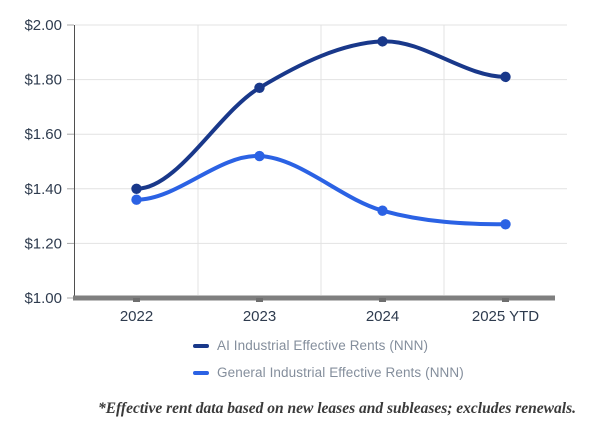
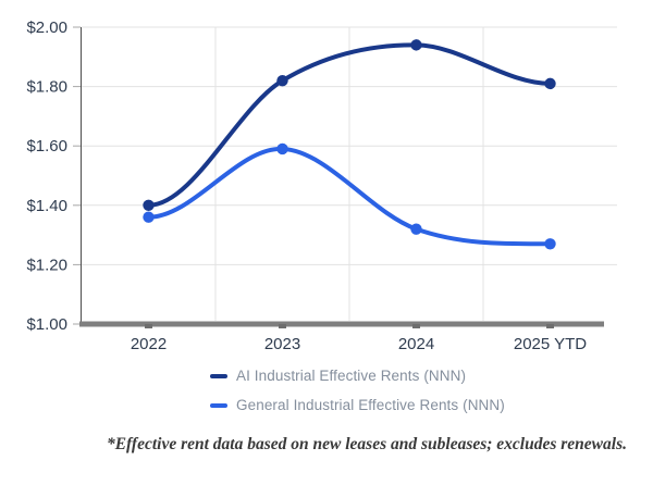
AI Industrial Effective Rents (NNN)/2023: $1.77 -> $1.82
General Industrial Effective Rents (NNN)/2023: $1.52 -> $1.59
